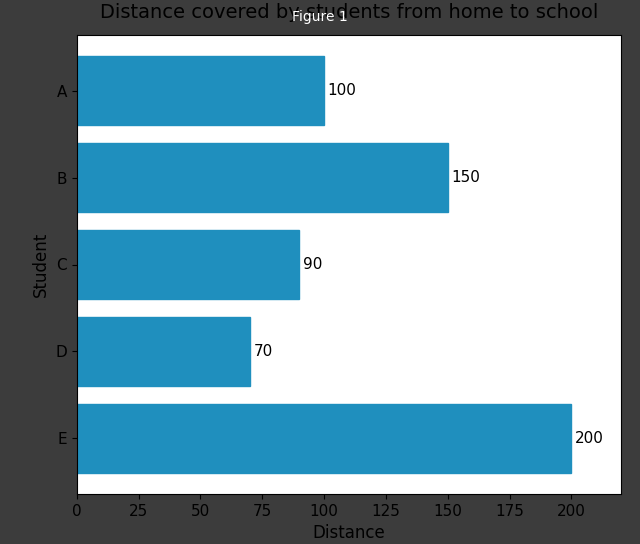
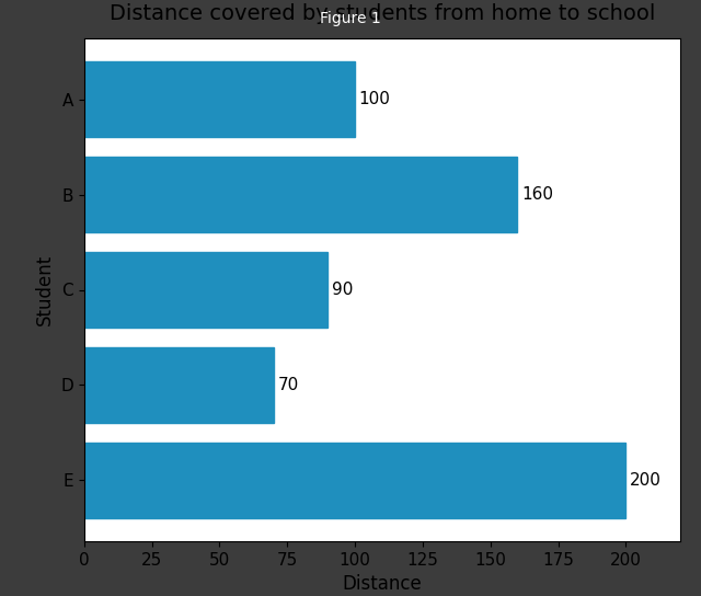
B: 150 -> 160
